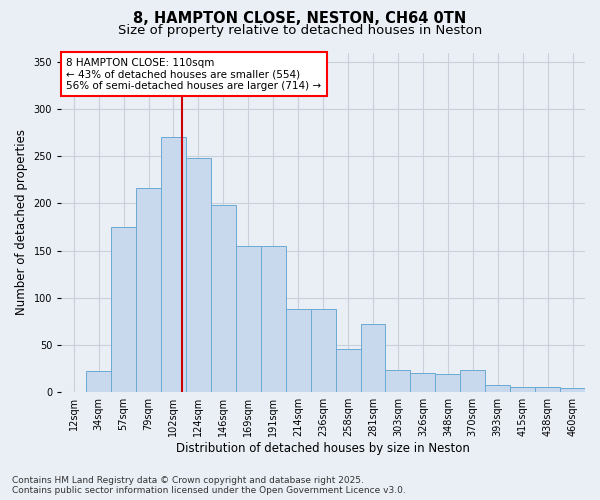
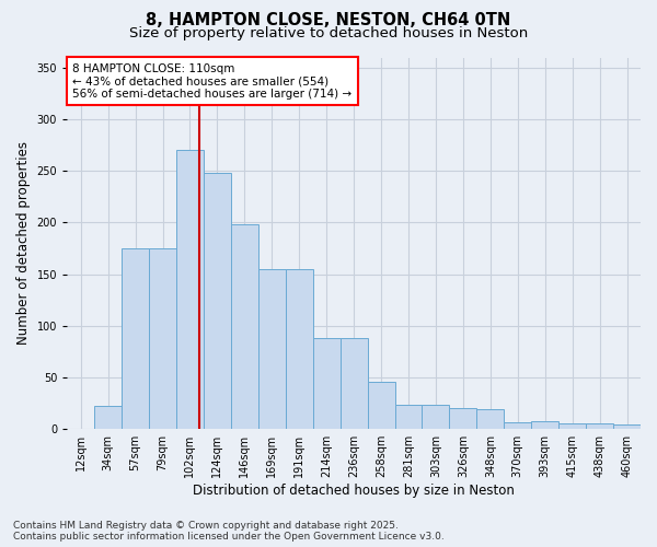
79sqm: 216 -> 175
281sqm: 72 -> 24
370sqm: 24 -> 7
